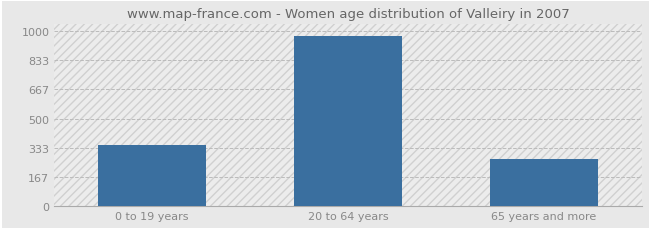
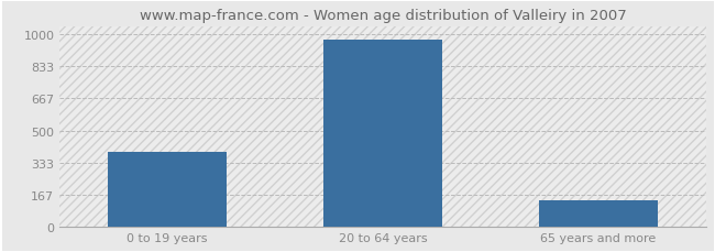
0 to 19 years: 350 -> 390
65 years and more: 270 -> 140
